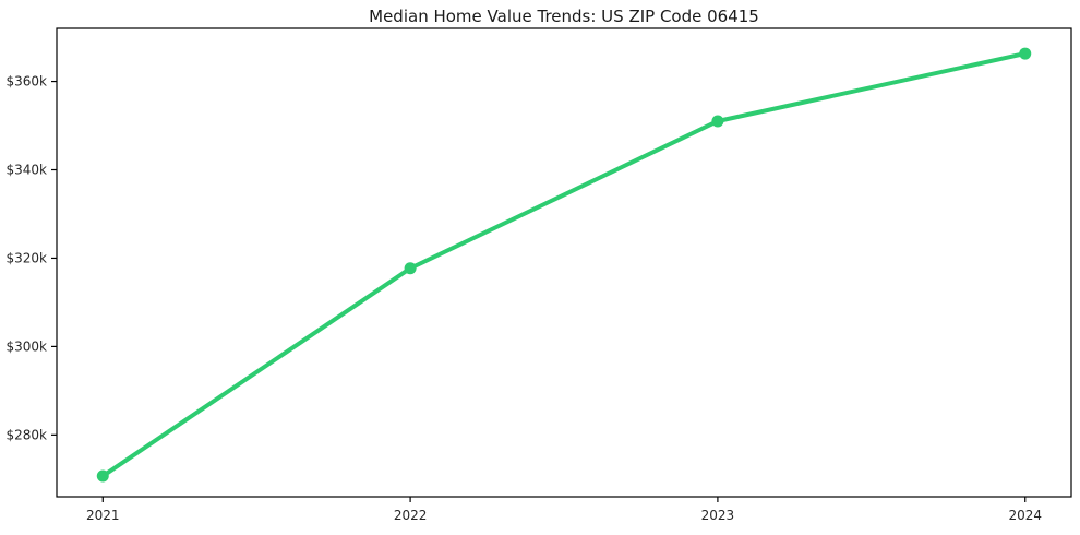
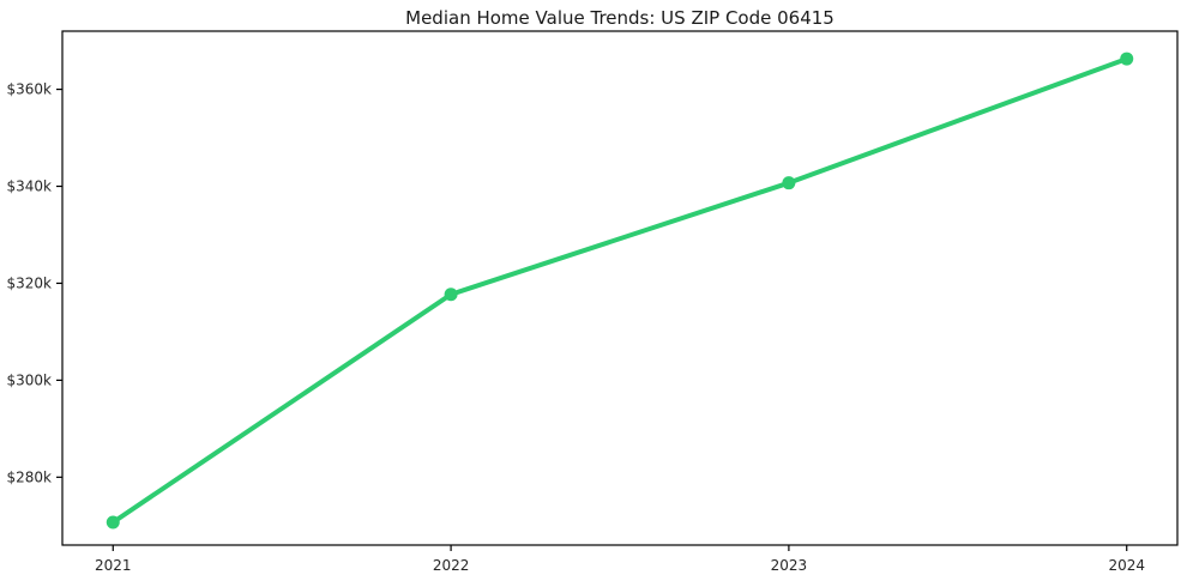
2023: $351k -> $341k
